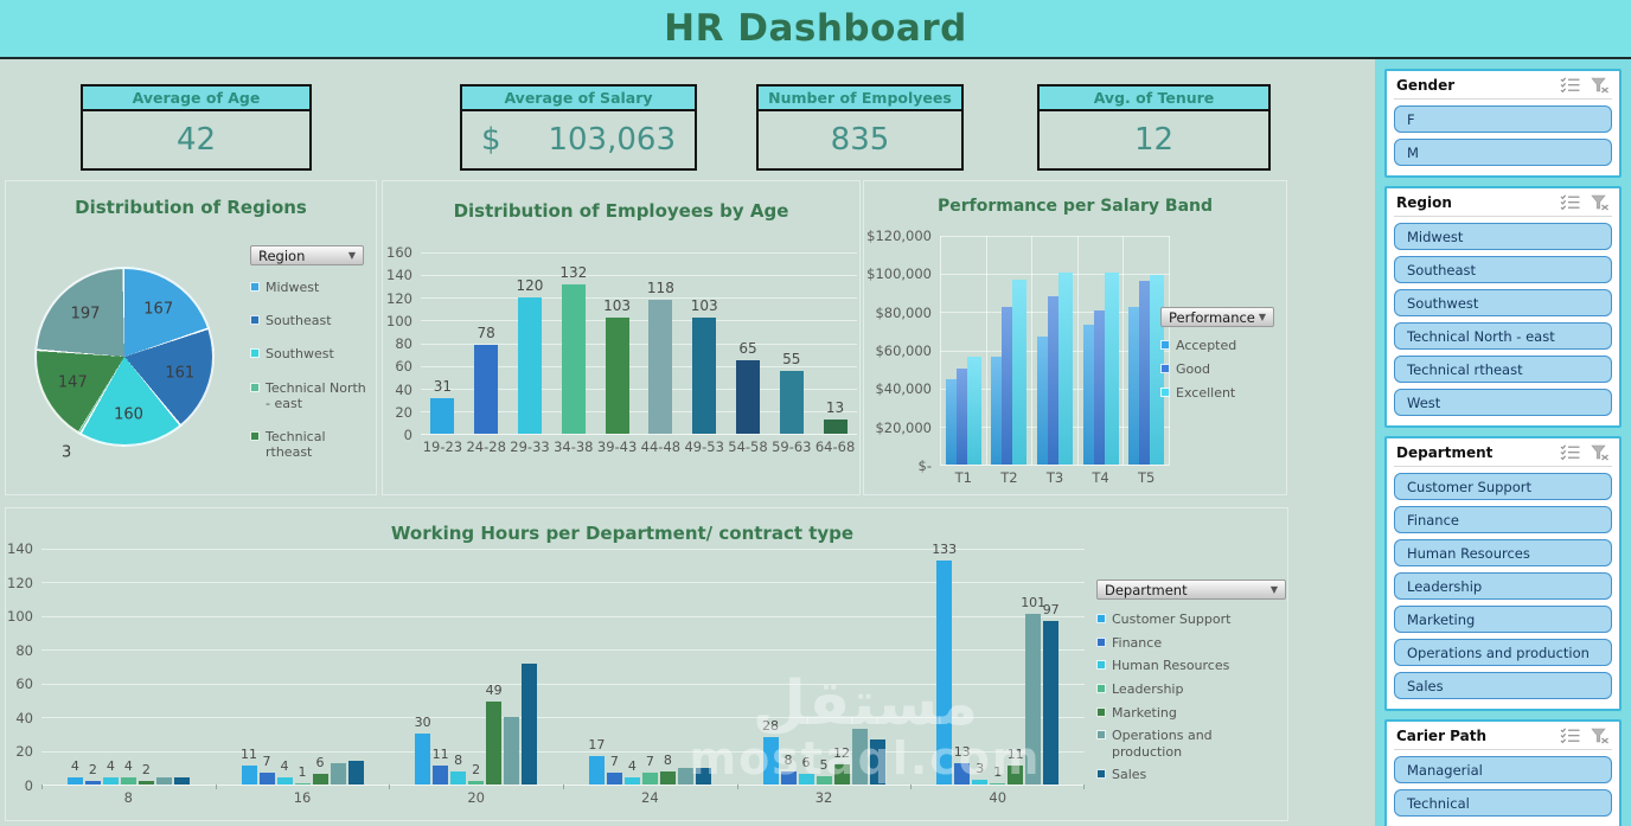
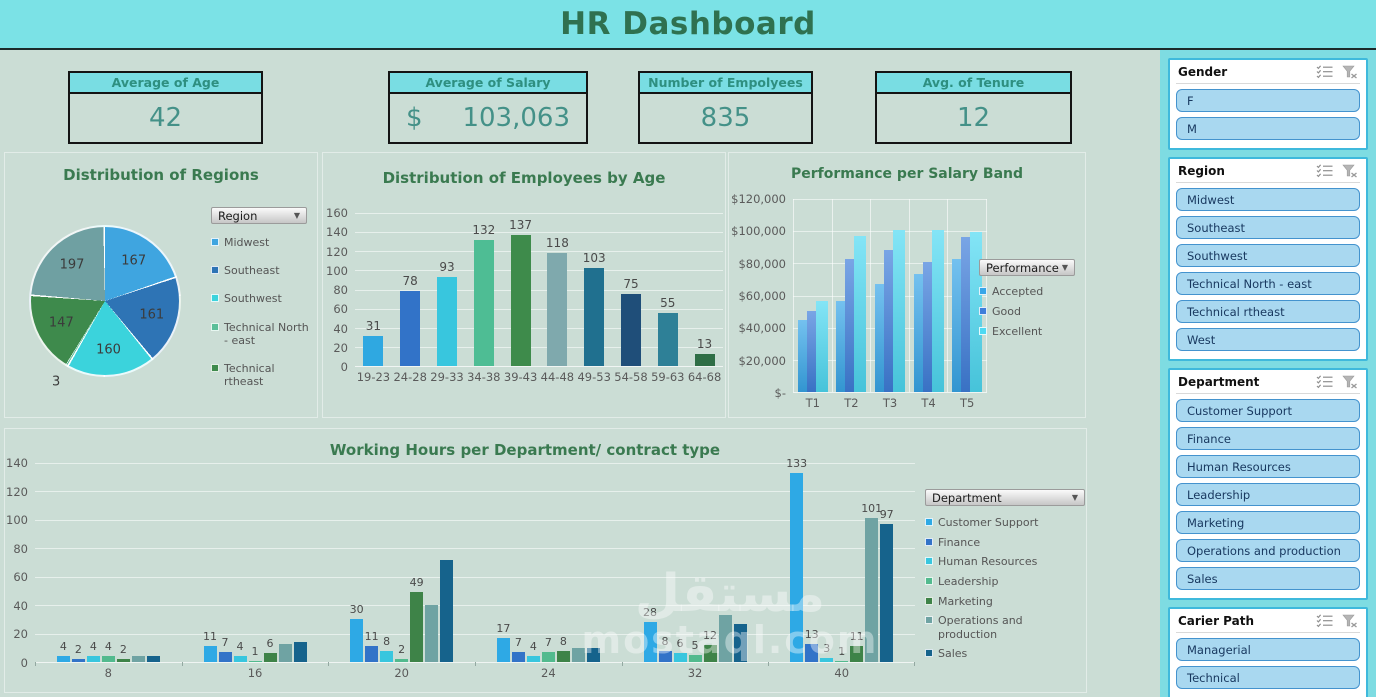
Distribution of Employees by Age/29-33: 120 -> 93
Distribution of Employees by Age/39-43: 103 -> 137
Distribution of Employees by Age/54-58: 65 -> 75
